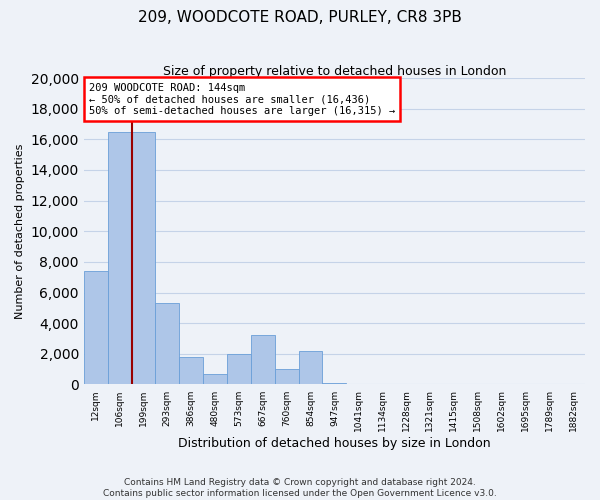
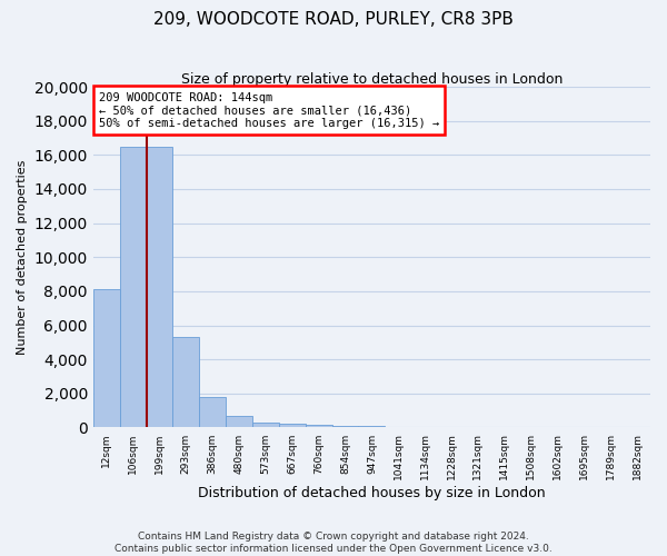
12sqm: 7,400 -> 8,100
573sqm: 2,000 -> 300
667sqm: 3,200 -> 200
760sqm: 1,000 -> 200
854sqm: 2,200 -> 100
